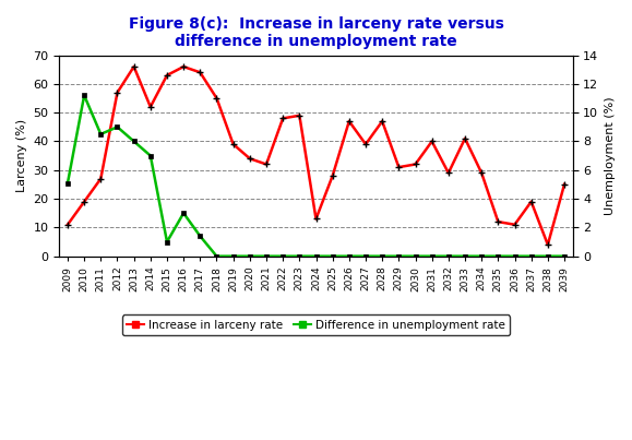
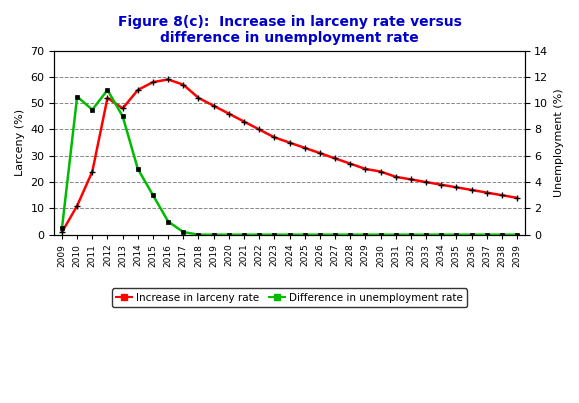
Increase in larceny rate/2009: 11 -> 1
Difference in unemployment rate/2009: 5.1 -> 0.5
Increase in larceny rate/2010: 19 -> 11
Difference in unemployment rate/2010: 11.2 -> 10.5
Increase in larceny rate/2011: 27 -> 24
Difference in unemployment rate/2011: 8.5 -> 9.5
Increase in larceny rate/2012: 57 -> 52
Difference in unemployment rate/2012: 9.0 -> 11.0
Increase in larceny rate/2013: 66 -> 48
Difference in unemployment rate/2013: 8.0 -> 9.0
Increase in larceny rate/2014: 52 -> 55
Difference in unemployment rate/2014: 7.0 -> 5.0
Increase in larceny rate/2015: 63 -> 58
Difference in unemployment rate/2015: 1.0 -> 3.0
Increase in larceny rate/2016: 66 -> 59
Difference in unemployment rate/2016: 3.0 -> 1.0
Increase in larceny rate/2017: 64 -> 57
Difference in unemployment rate/2017: 1.4 -> 0.2
Increase in larceny rate/2018: 55 -> 52
Increase in larceny rate/2019: 39 -> 49
Increase in larceny rate/2020: 34 -> 46
Increase in larceny rate/2021: 32 -> 43
Increase in larceny rate/2022: 48 -> 40
Increase in larceny rate/2023: 49 -> 37
Increase in larceny rate/2024: 13 -> 35
Increase in larceny rate/2025: 28 -> 33
Increase in larceny rate/2026: 47 -> 31
Increase in larceny rate/2027: 39 -> 29
Increase in larceny rate/2028: 47 -> 27
Increase in larceny rate/2029: 31 -> 25
Increase in larceny rate/2030: 32 -> 24
Increase in larceny rate/2031: 40 -> 22
Increase in larceny rate/2032: 29 -> 21
Increase in larceny rate/2033: 41 -> 20
Increase in larceny rate/2034: 29 -> 19
Increase in larceny rate/2035: 12 -> 18
Increase in larceny rate/2036: 11 -> 17
Increase in larceny rate/2037: 19 -> 16
Increase in larceny rate/2038: 4 -> 15
Increase in larceny rate/2039: 25 -> 14
